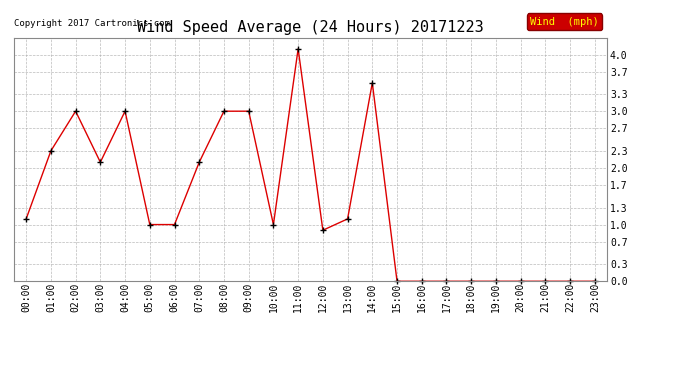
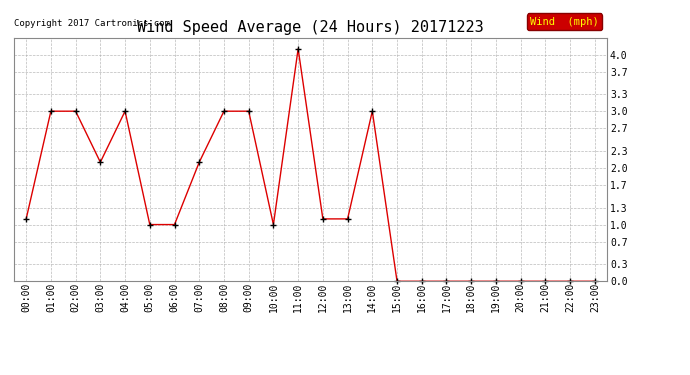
01:00: 2.3 -> 3.0
12:00: 0.9 -> 1.1
14:00: 3.5 -> 3.0
